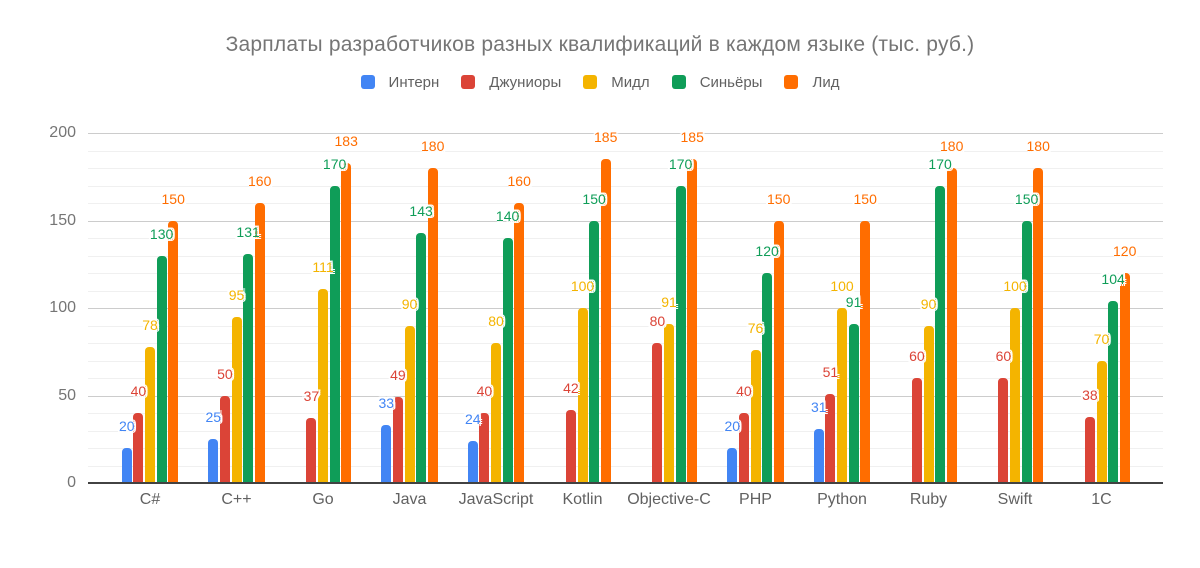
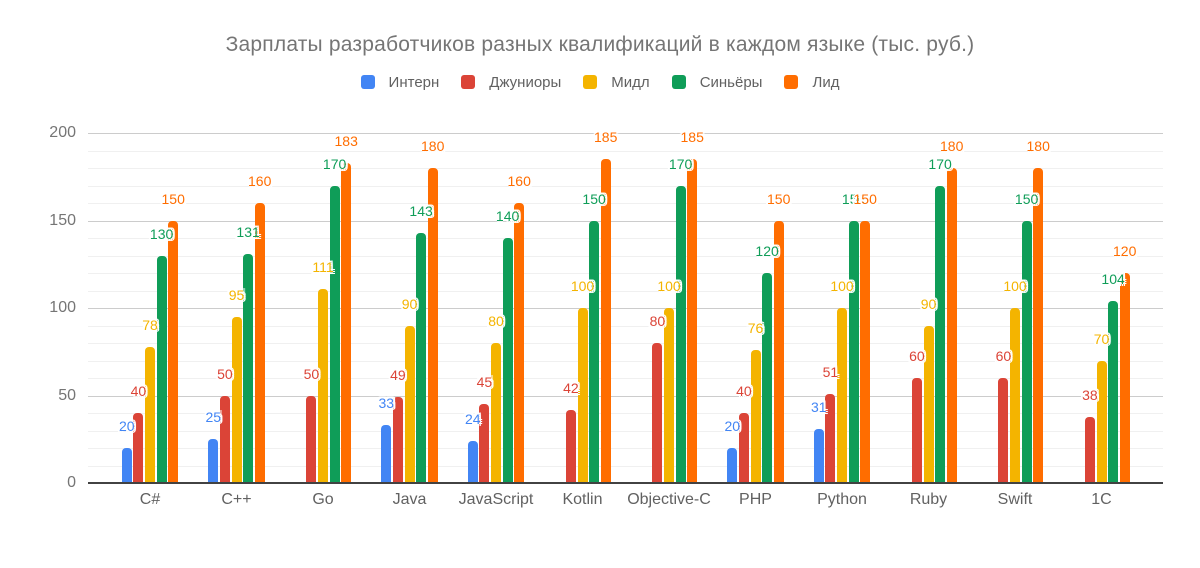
Джуниоры/Go: 37 -> 50
Джуниоры/JavaScript: 40 -> 45
Мидл/Objective-C: 91 -> 100
Синьёры/Python: 91 -> 150
